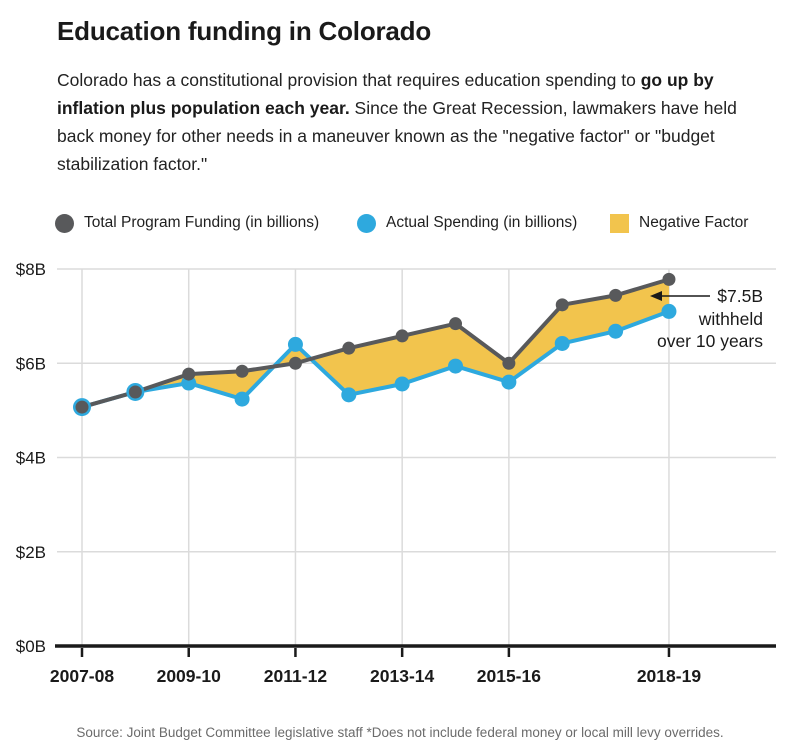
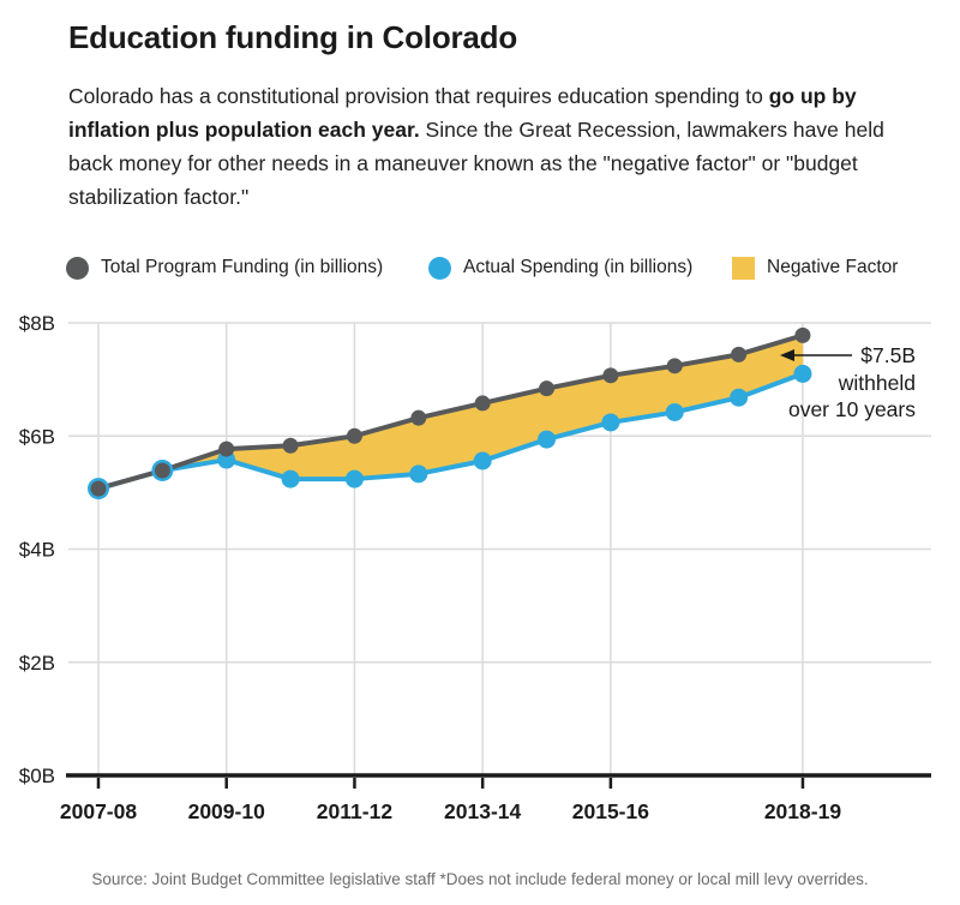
Actual Spending (in billions)/2011-12: $6.4B -> $5.2B
Total Program Funding (in billions)/2015-16: $6.0B -> $7.1B
Actual Spending (in billions)/2015-16: $5.6B -> $6.2B
